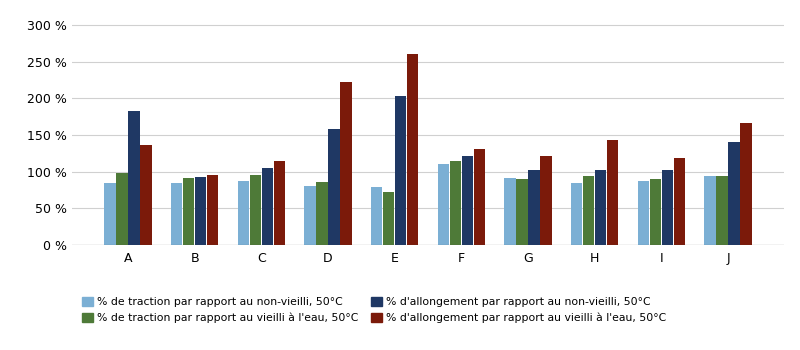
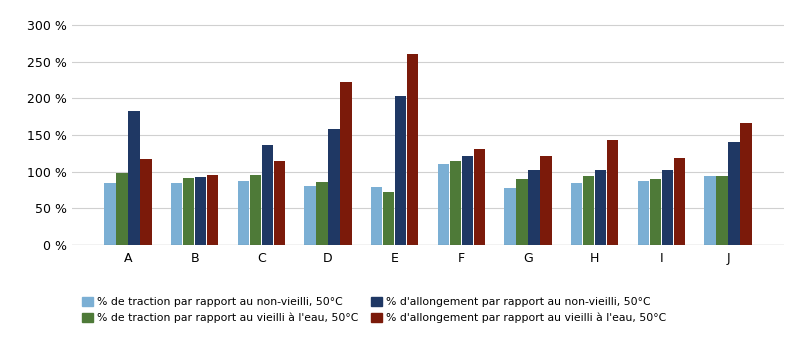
% d'allongement par rapport au vieilli à l'eau, 50°C/A: 136 % -> 118 %
% d'allongement par rapport au non-vieilli, 50°C/C: 105 % -> 136 %
% de traction par rapport au non-vieilli, 50°C/G: 91 % -> 78 %
